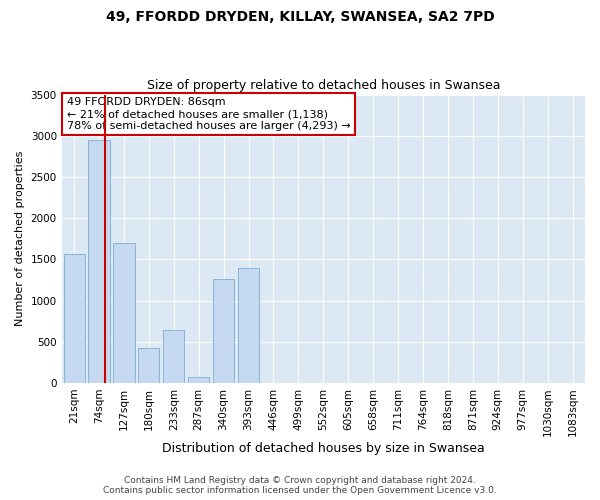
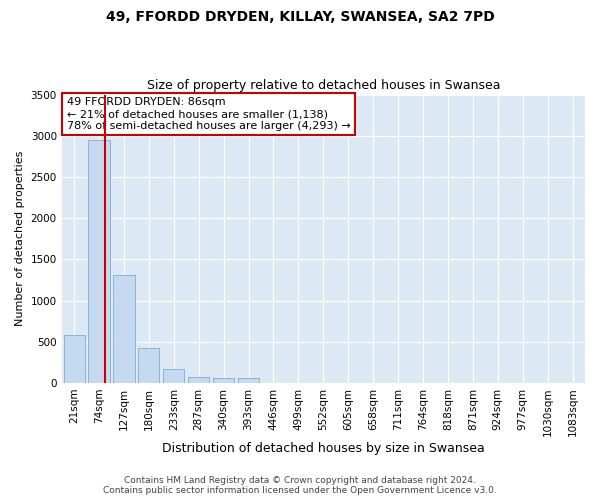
21sqm: 1560 -> 580
127sqm: 1700 -> 1310
233sqm: 640 -> 180
340sqm: 1260 -> 60
393sqm: 1400 -> 60
